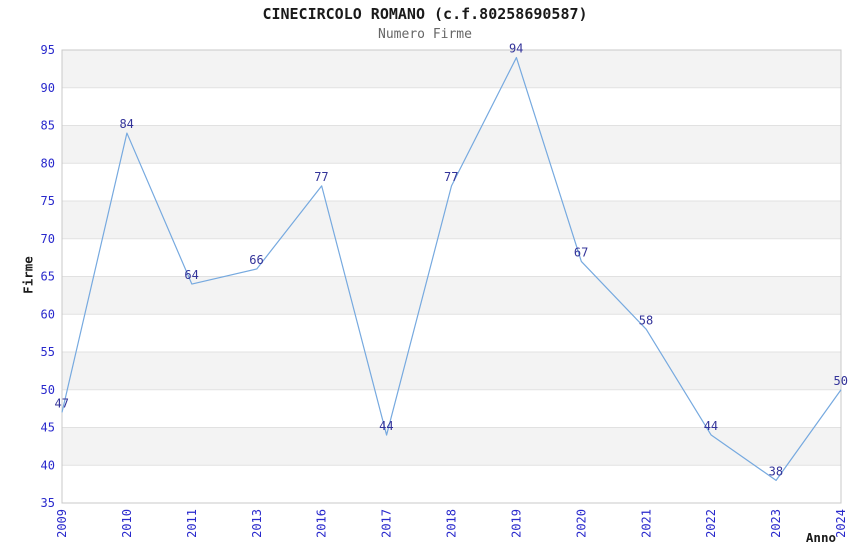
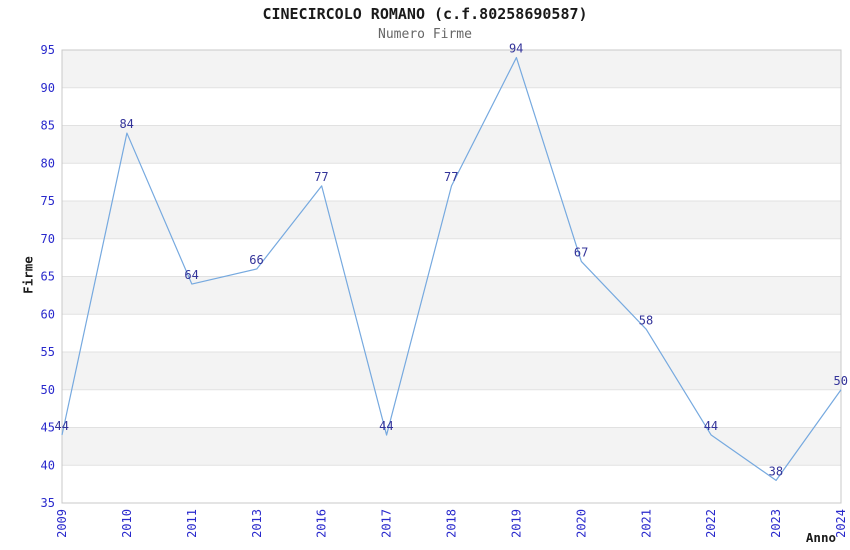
2009: 47 -> 44
